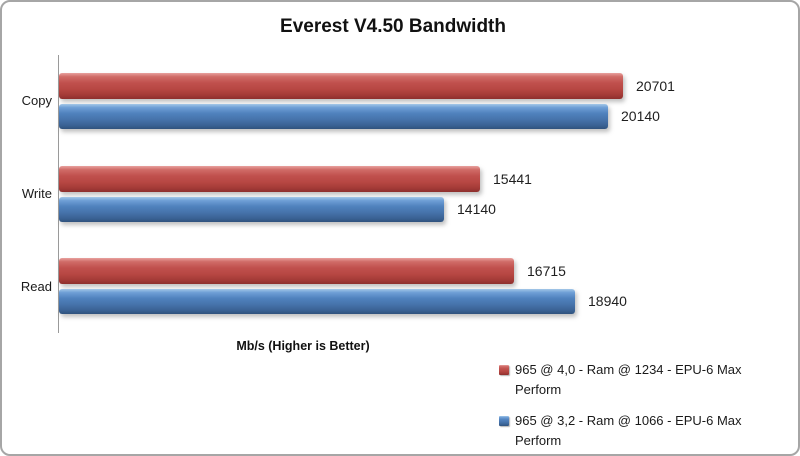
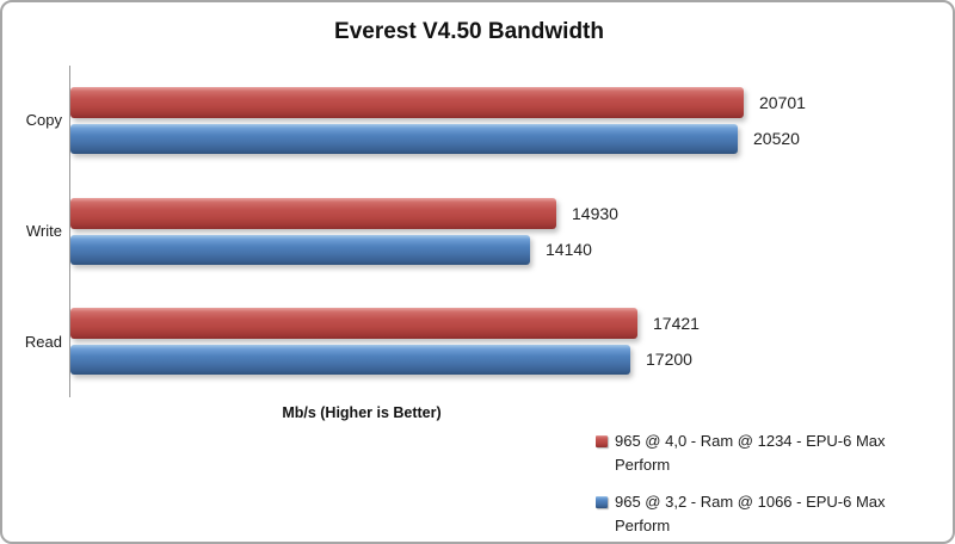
965 @ 3,2 - Ram @ 1066 - EPU-6 Max Perform/Copy: 20140 -> 20520
965 @ 4,0 - Ram @ 1234 - EPU-6 Max Perform/Write: 15441 -> 14930
965 @ 4,0 - Ram @ 1234 - EPU-6 Max Perform/Read: 16715 -> 17421
965 @ 3,2 - Ram @ 1066 - EPU-6 Max Perform/Read: 18940 -> 17200
